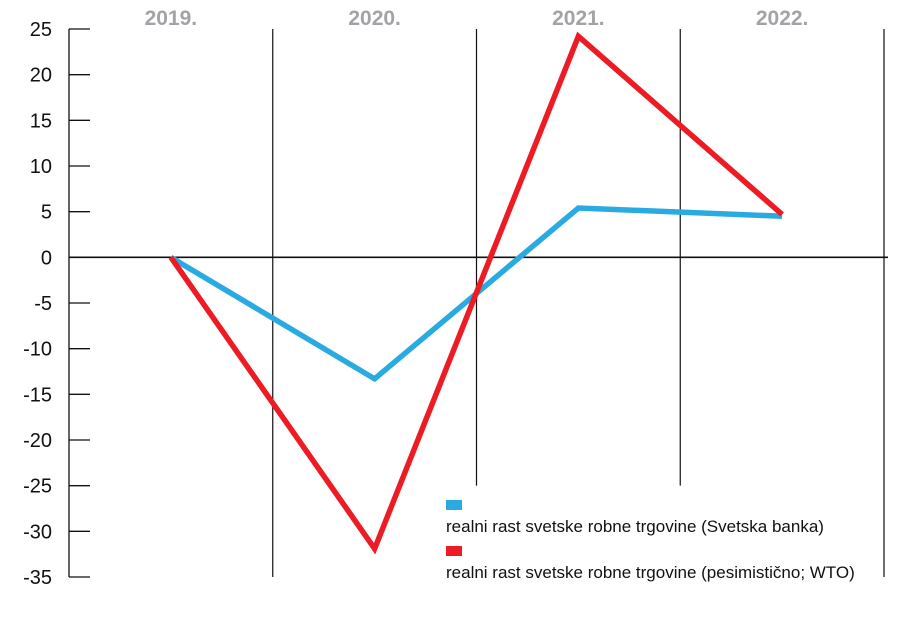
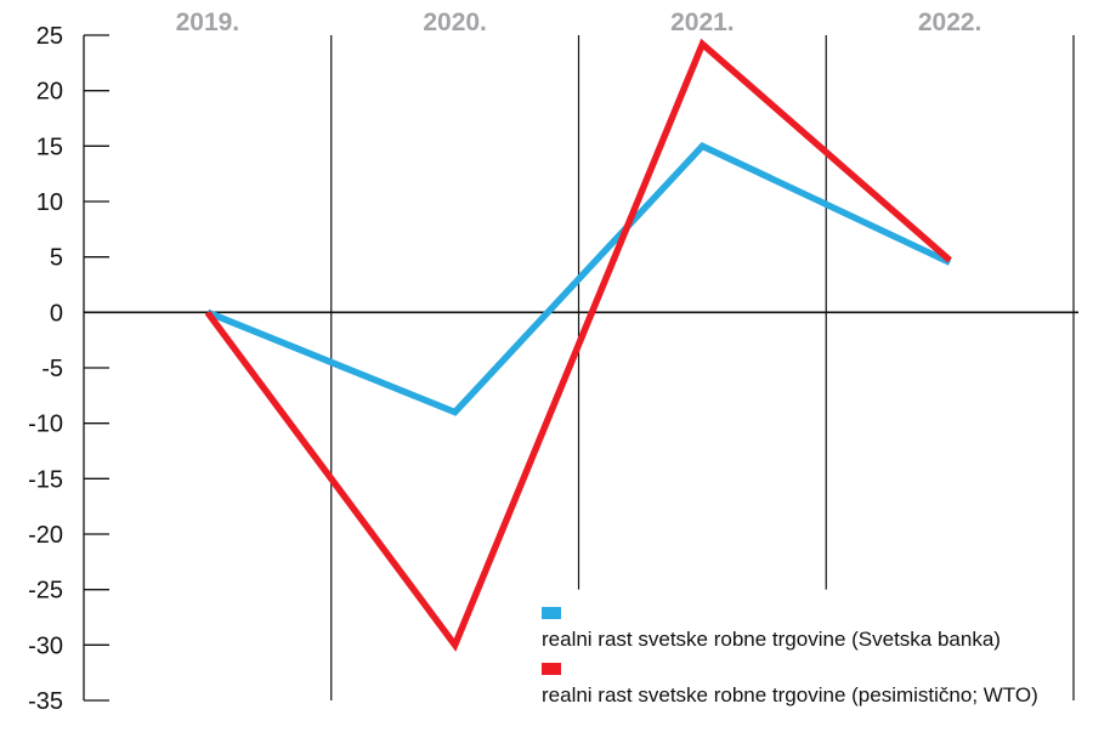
realni rast svetske robne trgovine (Svetska banka)/2020.: -13 -> -9
realni rast svetske robne trgovine (pesimistično; WTO)/2020.: -32 -> -30
realni rast svetske robne trgovine (Svetska banka)/2021.: 5 -> 15
